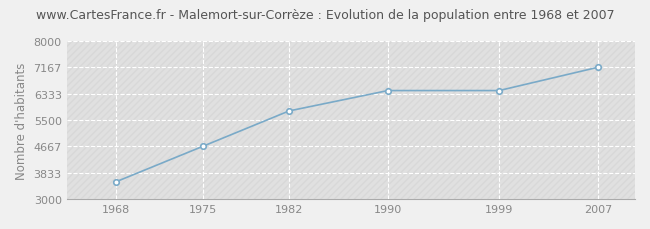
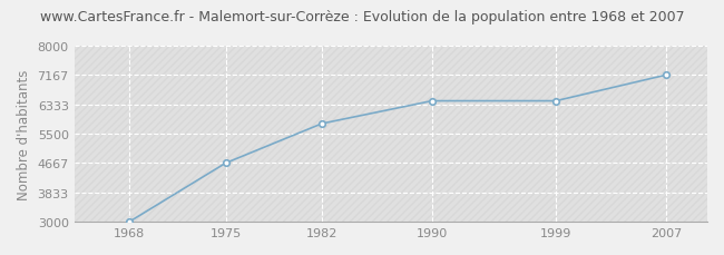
1968: 3550 -> 3000
